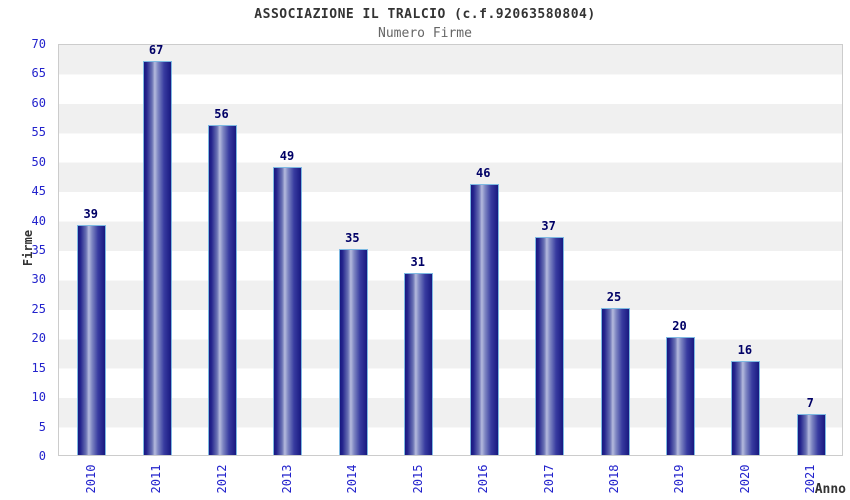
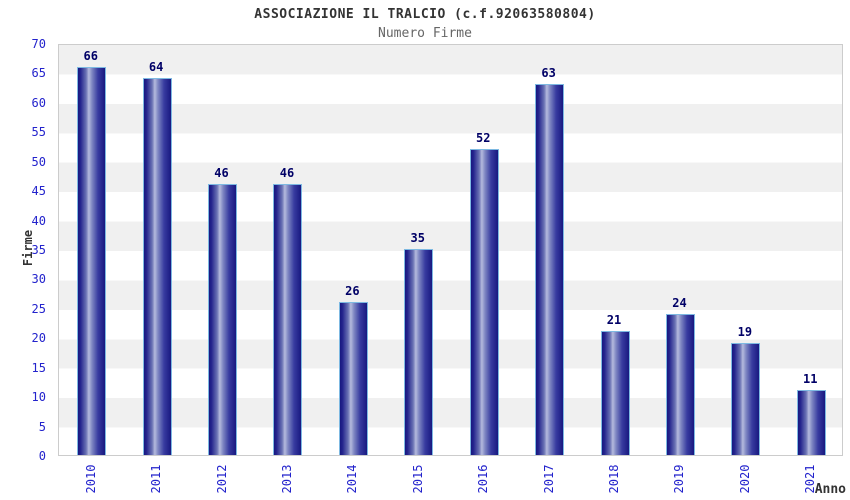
2010: 39 -> 66
2011: 67 -> 64
2012: 56 -> 46
2013: 49 -> 46
2014: 35 -> 26
2015: 31 -> 35
2016: 46 -> 52
2017: 37 -> 63
2018: 25 -> 21
2019: 20 -> 24
2020: 16 -> 19
2021: 7 -> 11
